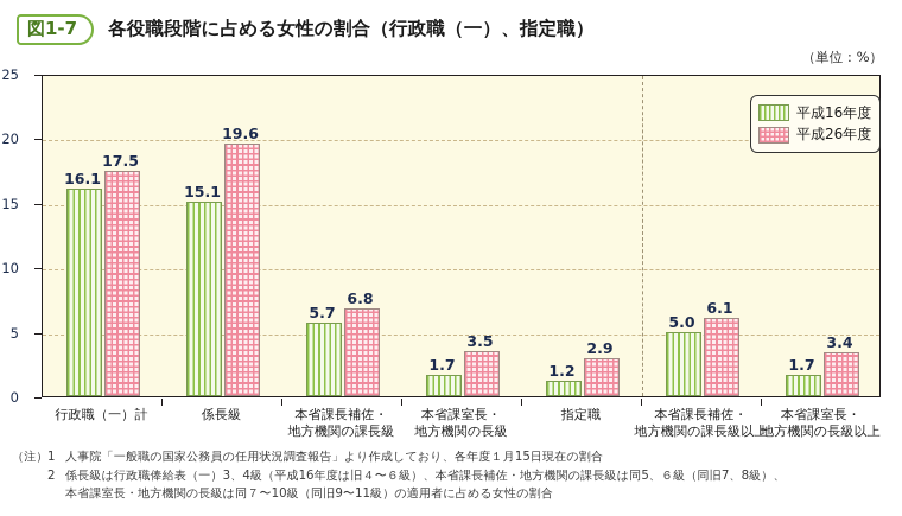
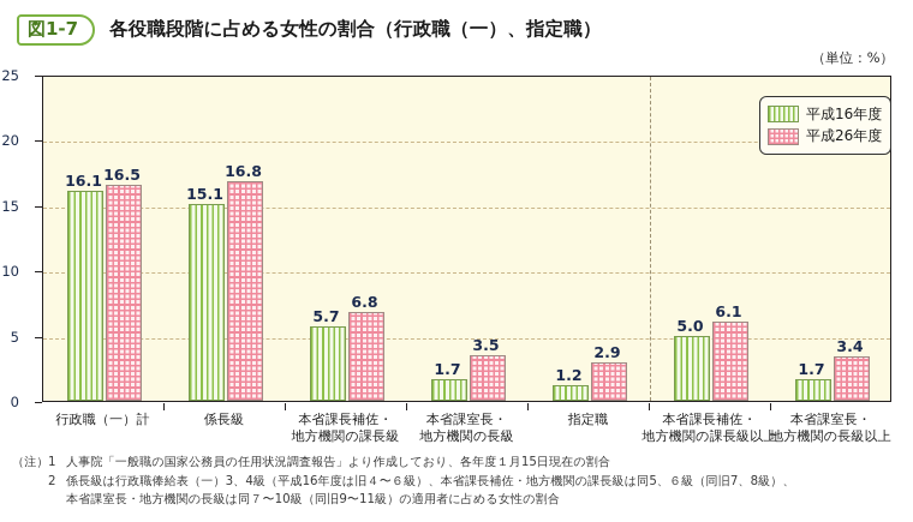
平成26年度/行政職（一）計: 17.5 -> 16.5
平成26年度/係長級: 19.6 -> 16.8
